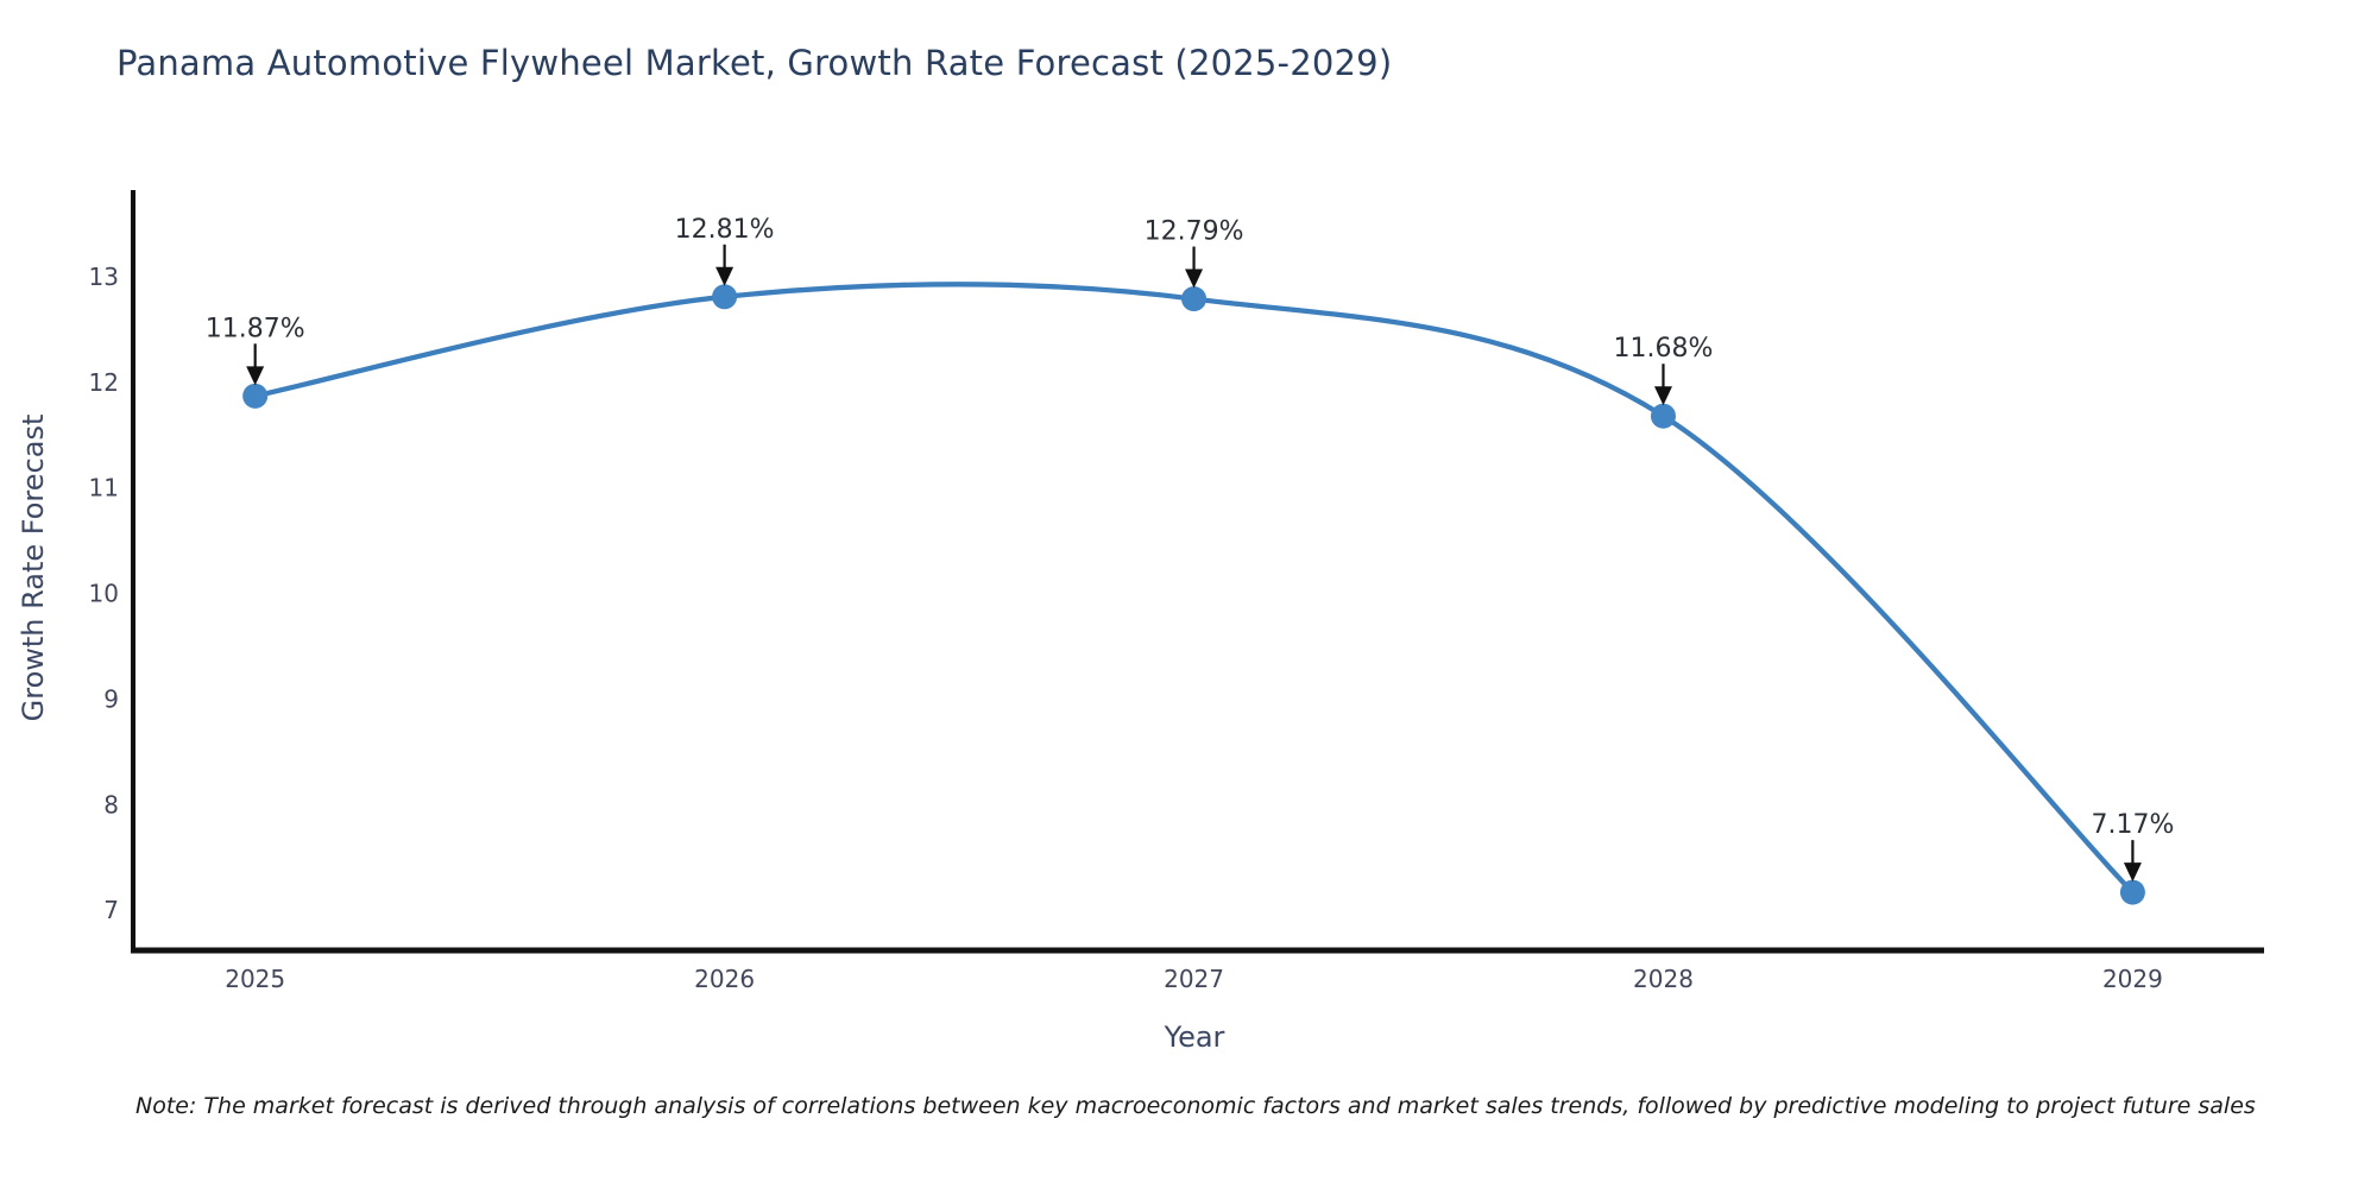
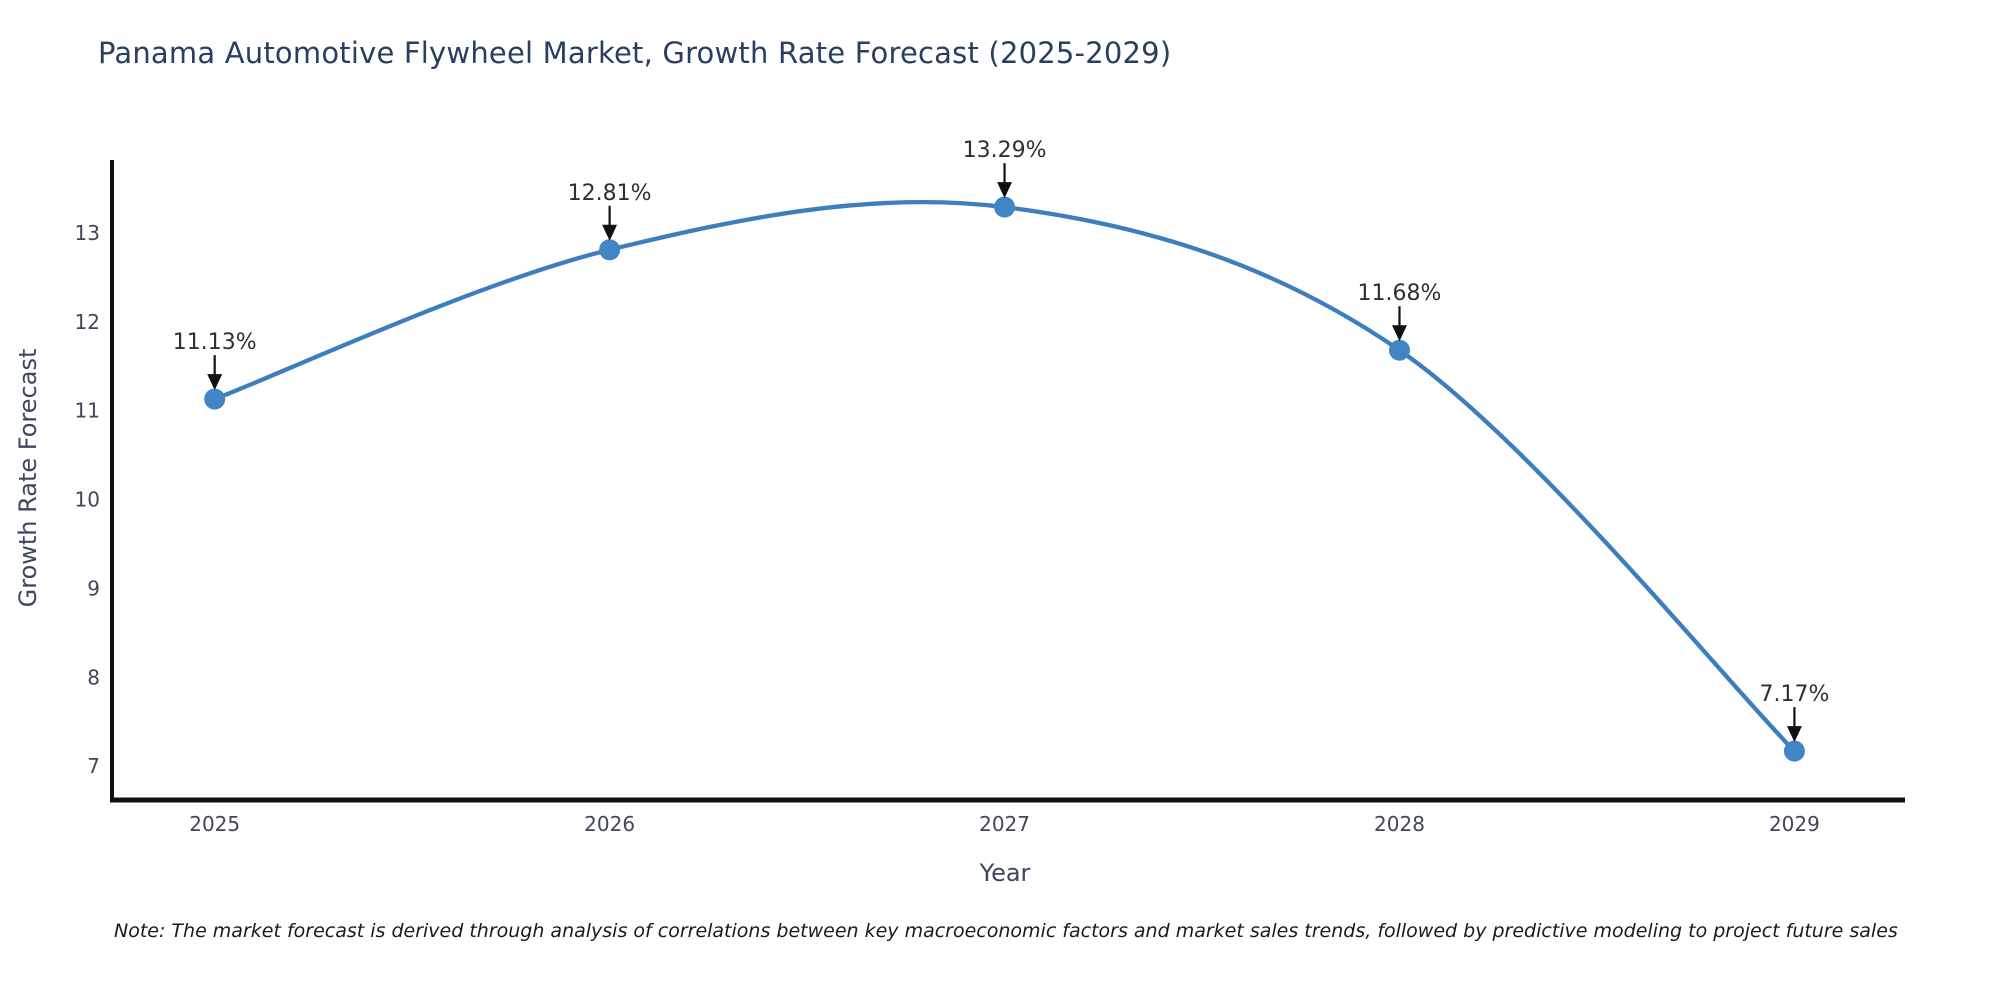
2025: 11.87% -> 11.13%
2027: 12.79% -> 13.29%
